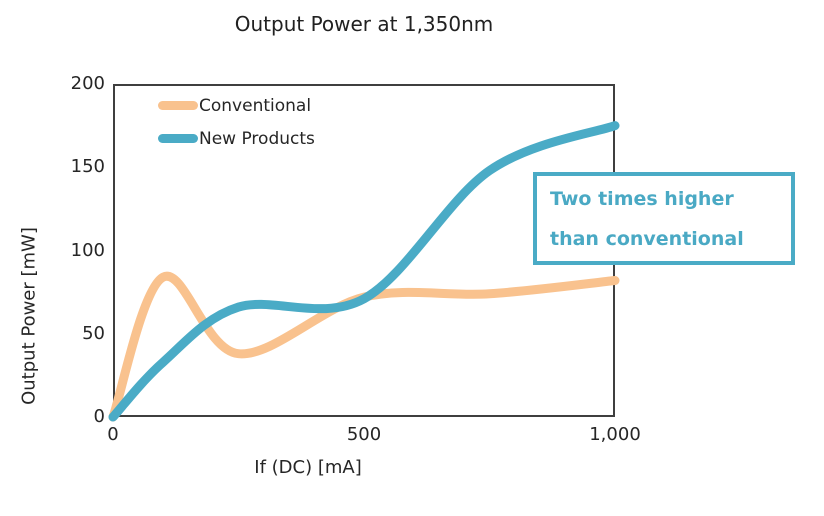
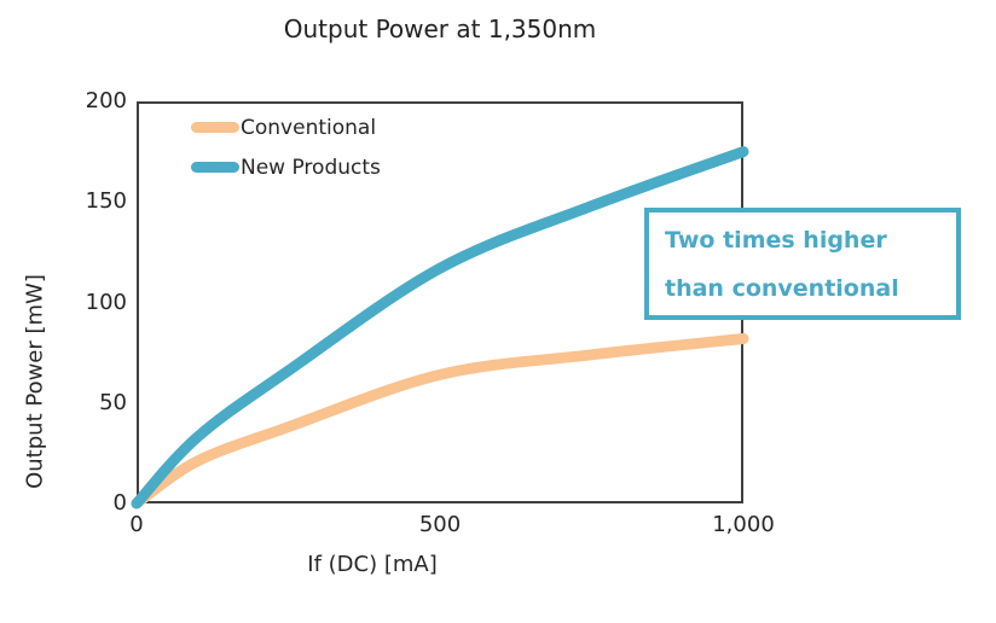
Conventional/100: 84 -> 21
Conventional/500: 72 -> 64
New Products/500: 71 -> 117
